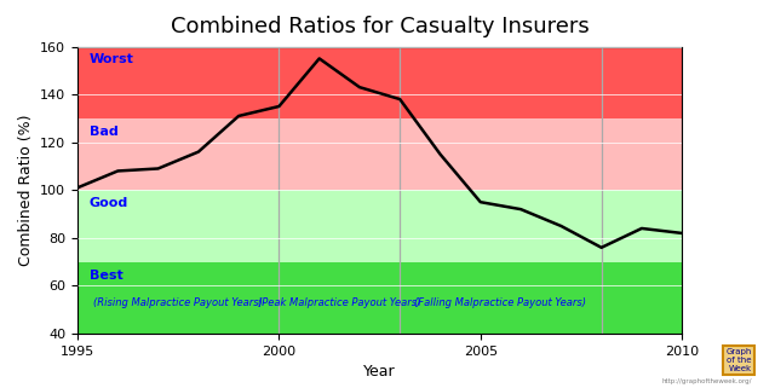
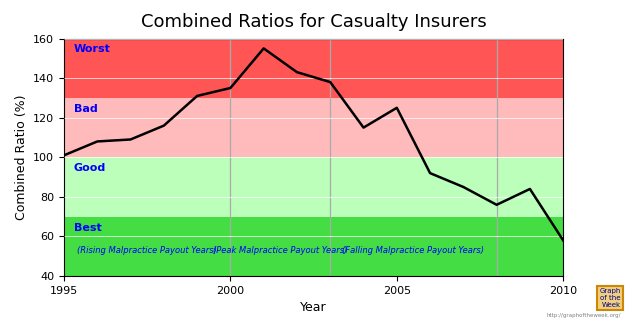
2005: 95 -> 125
2010: 82 -> 58
